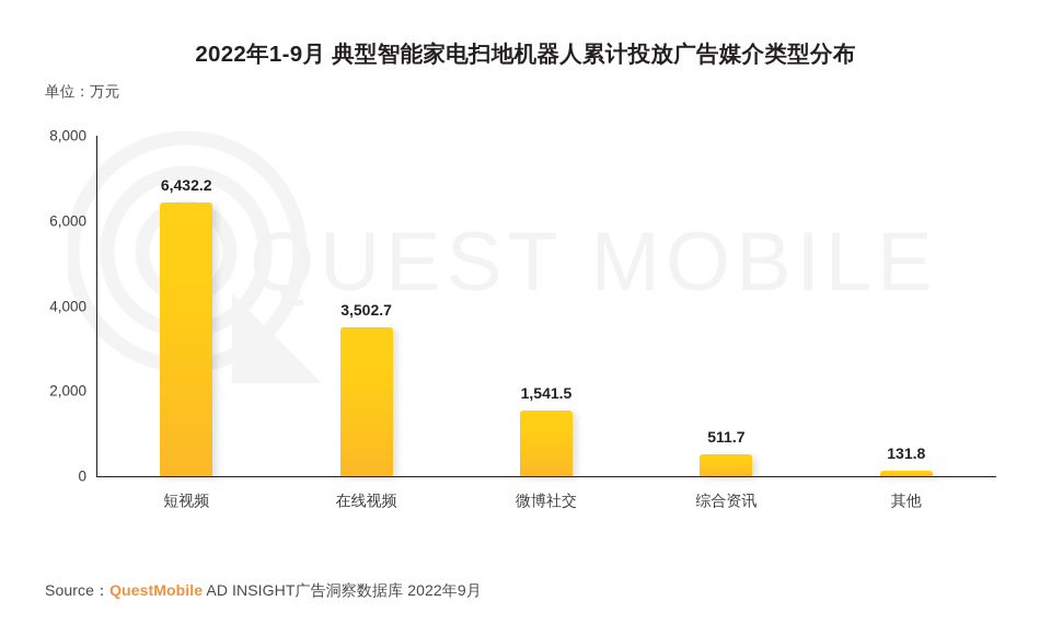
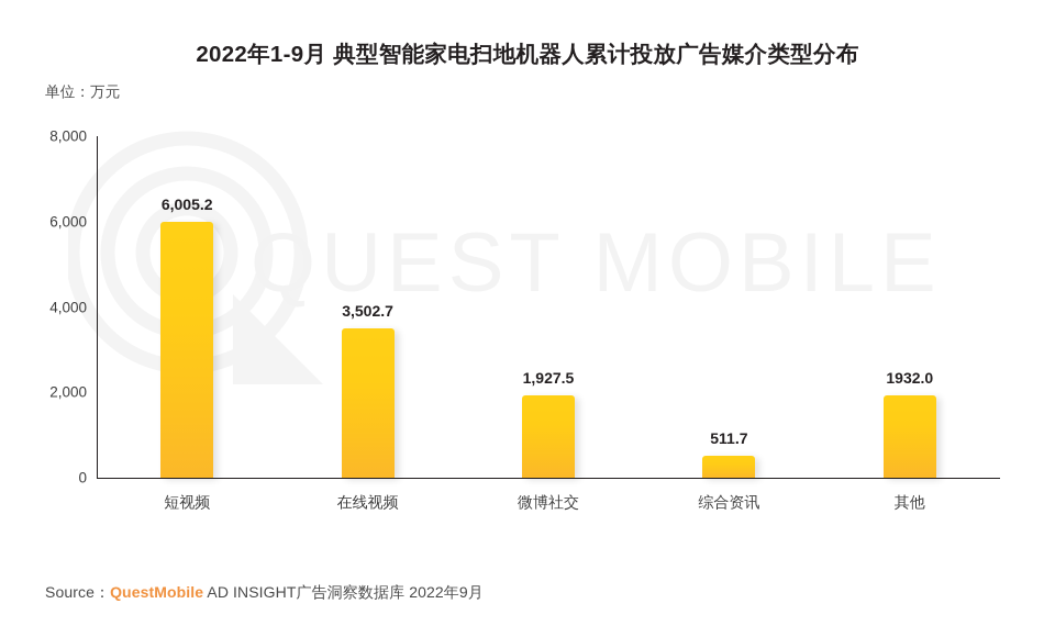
短视频: 6,432.2 -> 6,005.2
微博社交: 1,541.5 -> 1,927.5
其他: 131.8 -> 1932.0
